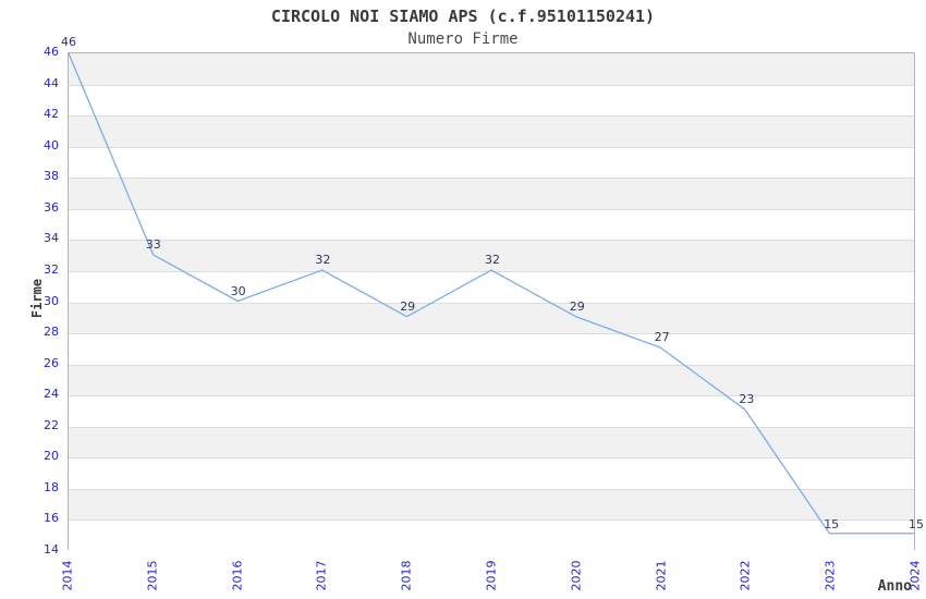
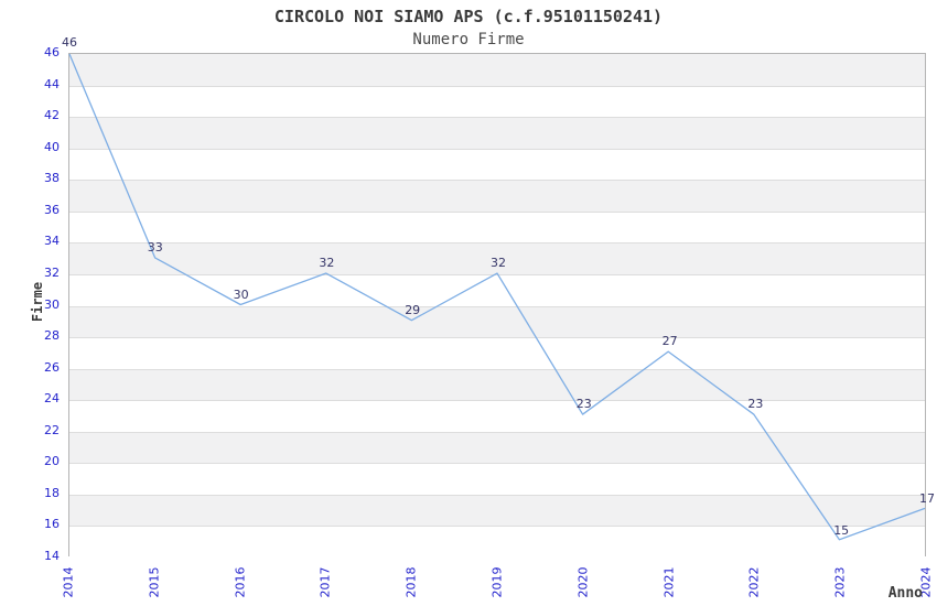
2020: 29 -> 23
2024: 15 -> 17
